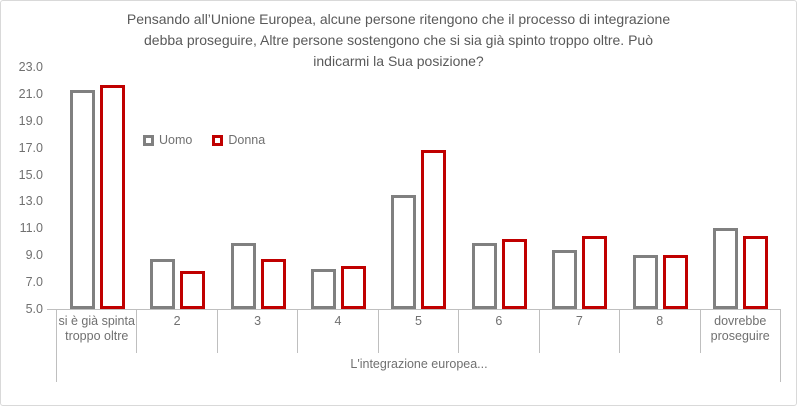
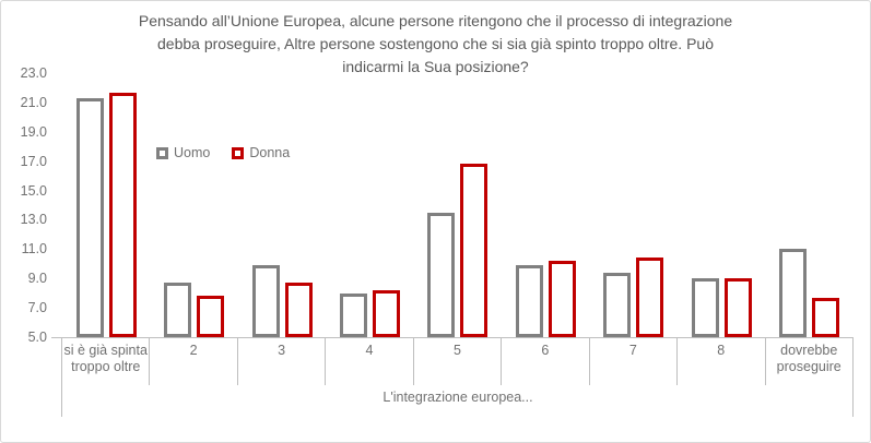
Donna/dovrebbe proseguire: 10.4 -> 7.7
